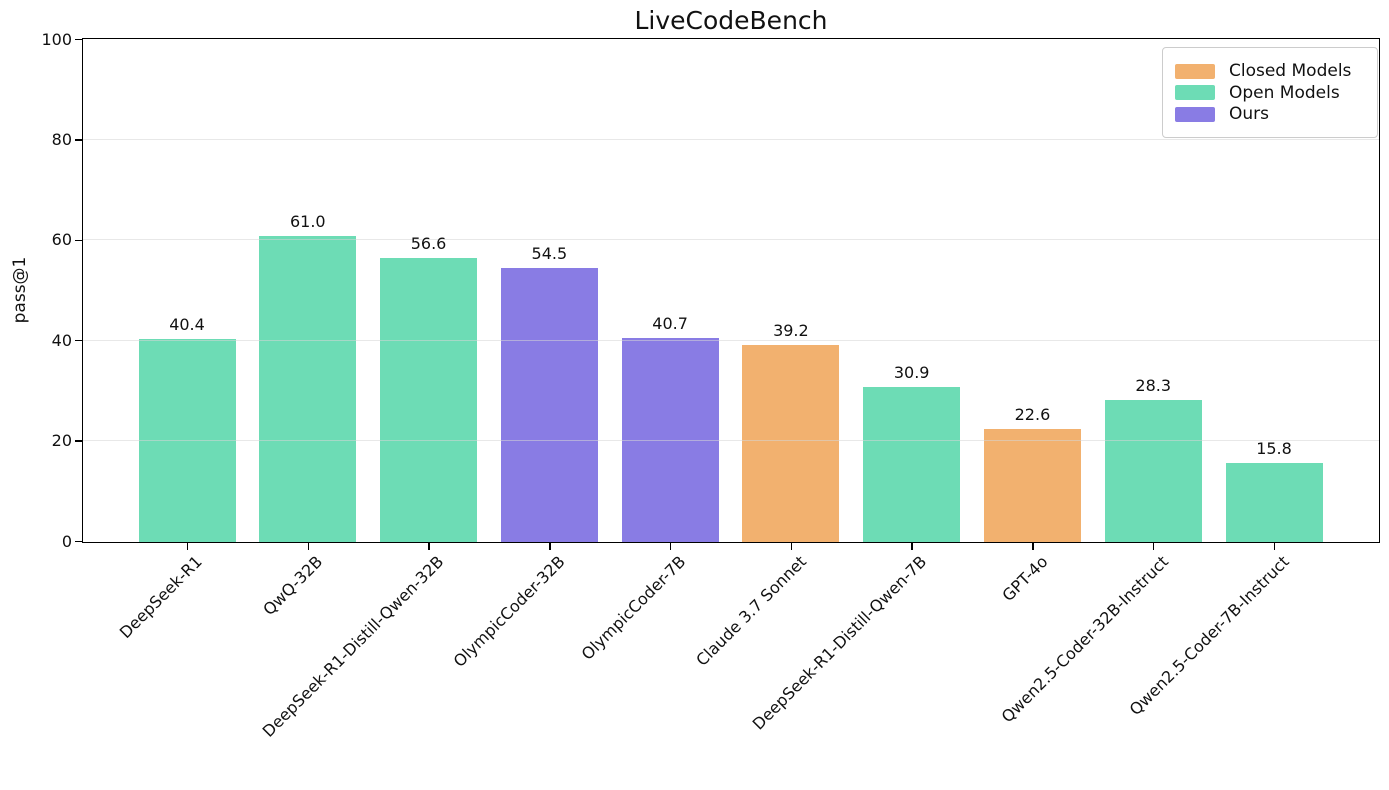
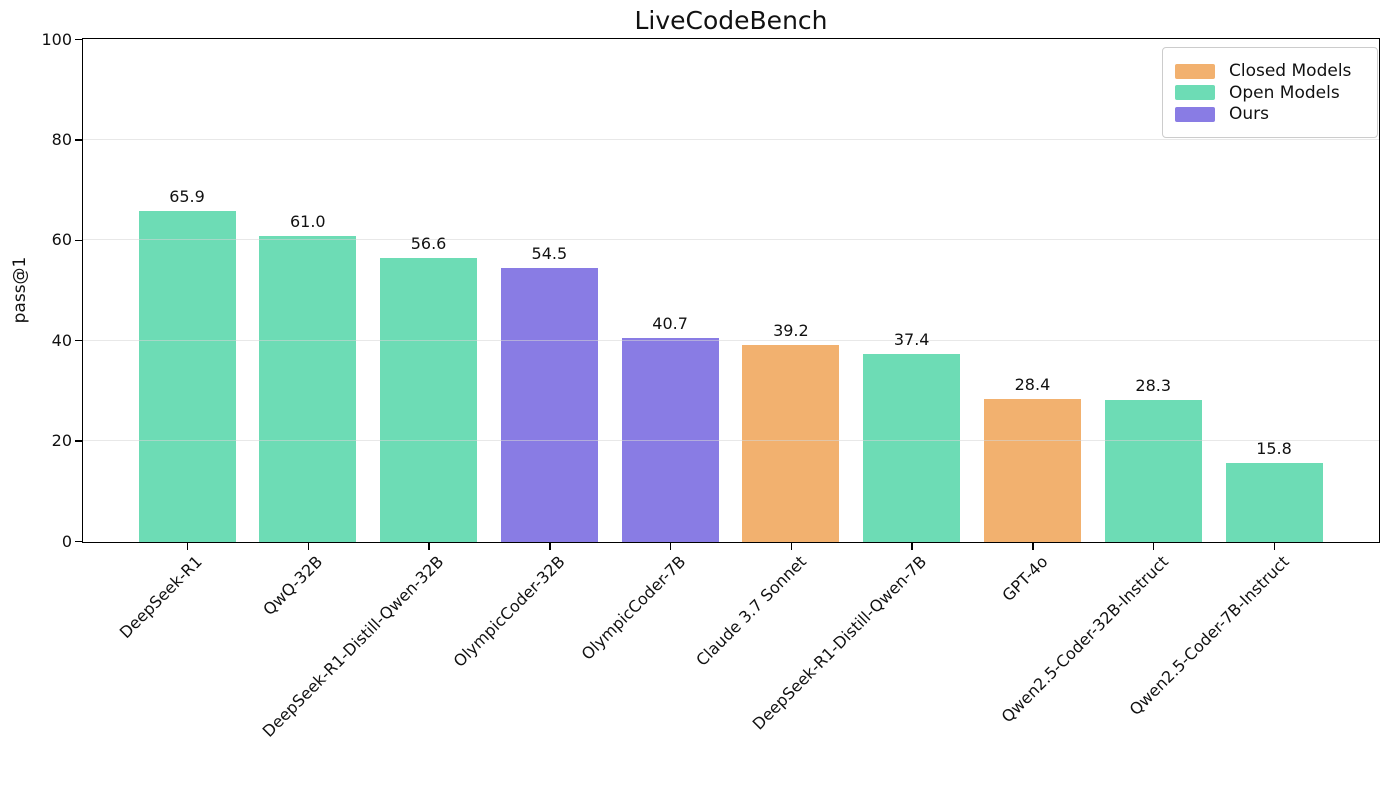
DeepSeek-R1: 40.4 -> 65.9
DeepSeek-R1-Distill-Qwen-7B: 30.9 -> 37.4
GPT-4o: 22.6 -> 28.4
